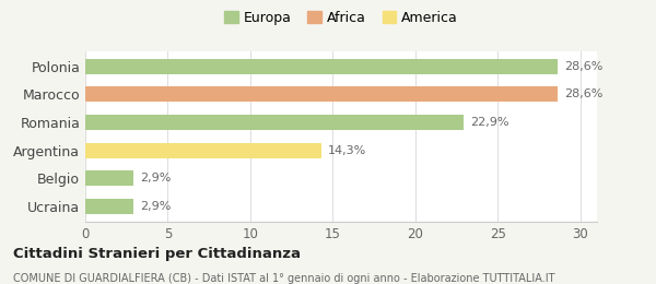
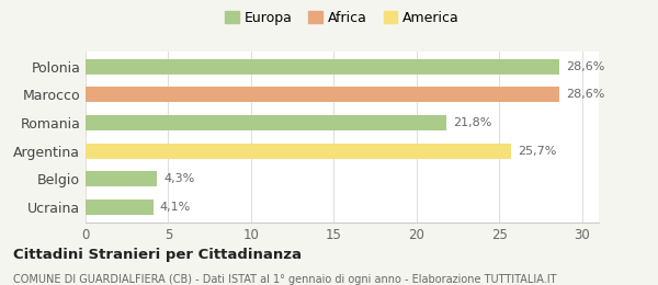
Romania: 22,9% -> 21,8%
Argentina: 14,3% -> 25,7%
Belgio: 2,9% -> 4,3%
Ucraina: 2,9% -> 4,1%
